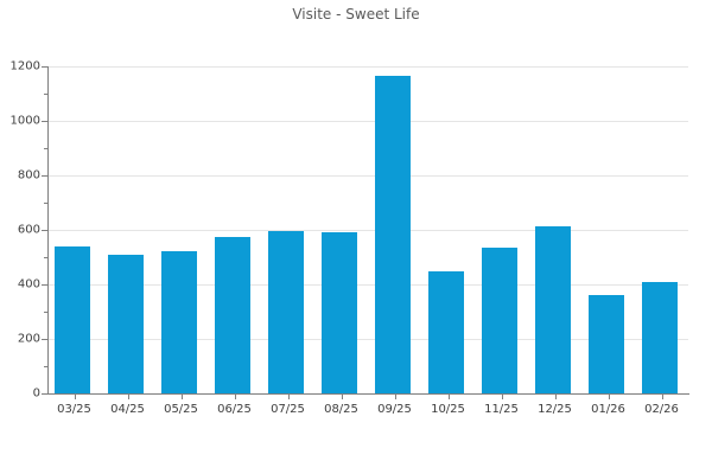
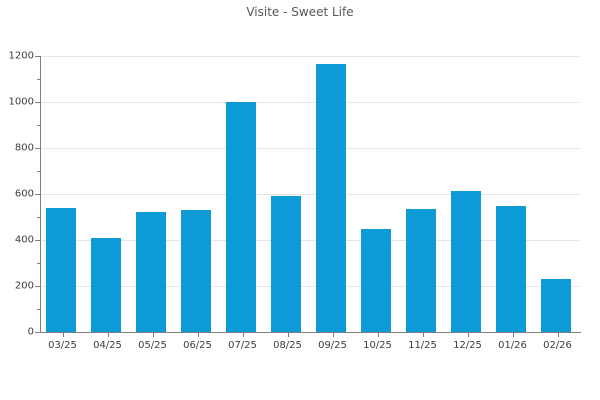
04/25: 510 -> 410
06/25: 580 -> 530
07/25: 600 -> 1000
01/26: 360 -> 550
02/26: 410 -> 230
